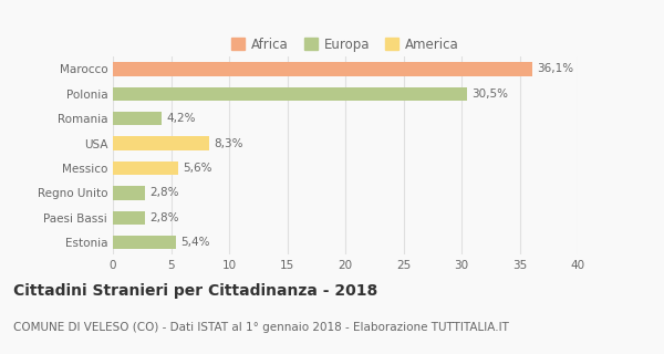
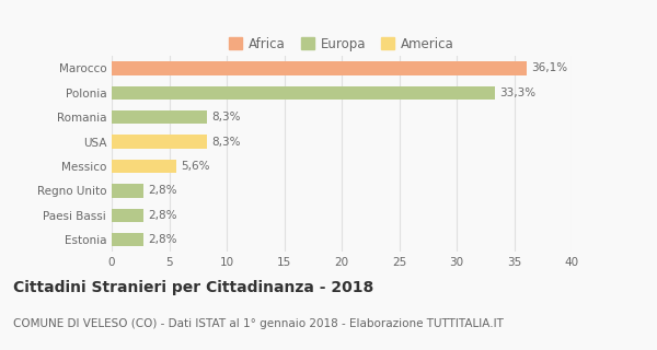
Polonia: 30,5% -> 33,3%
Romania: 4,2% -> 8,3%
Estonia: 5,4% -> 2,8%
